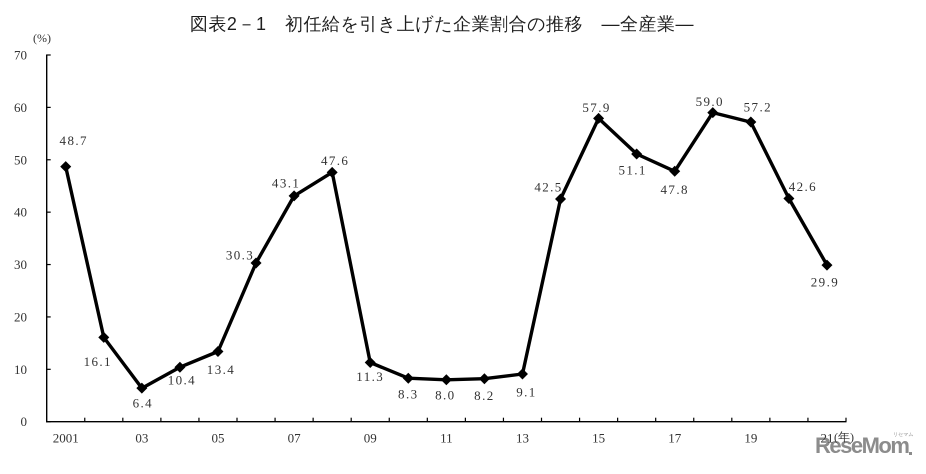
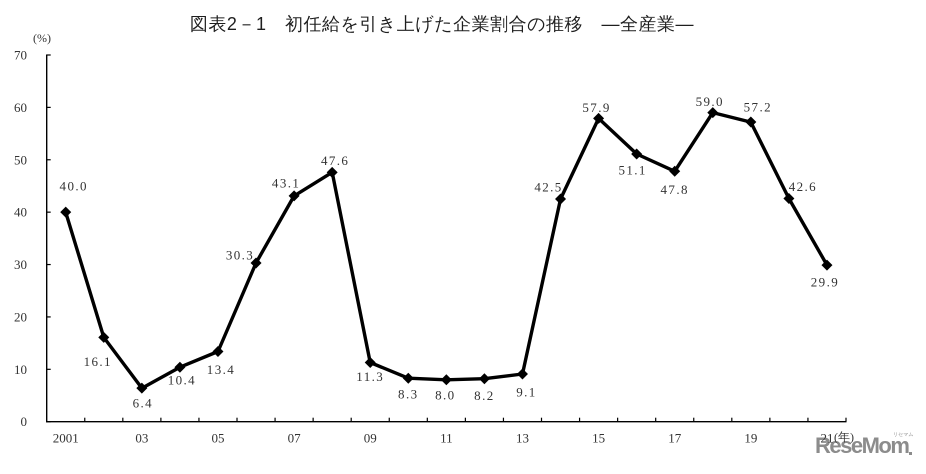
2001: 48.7 -> 40.0
